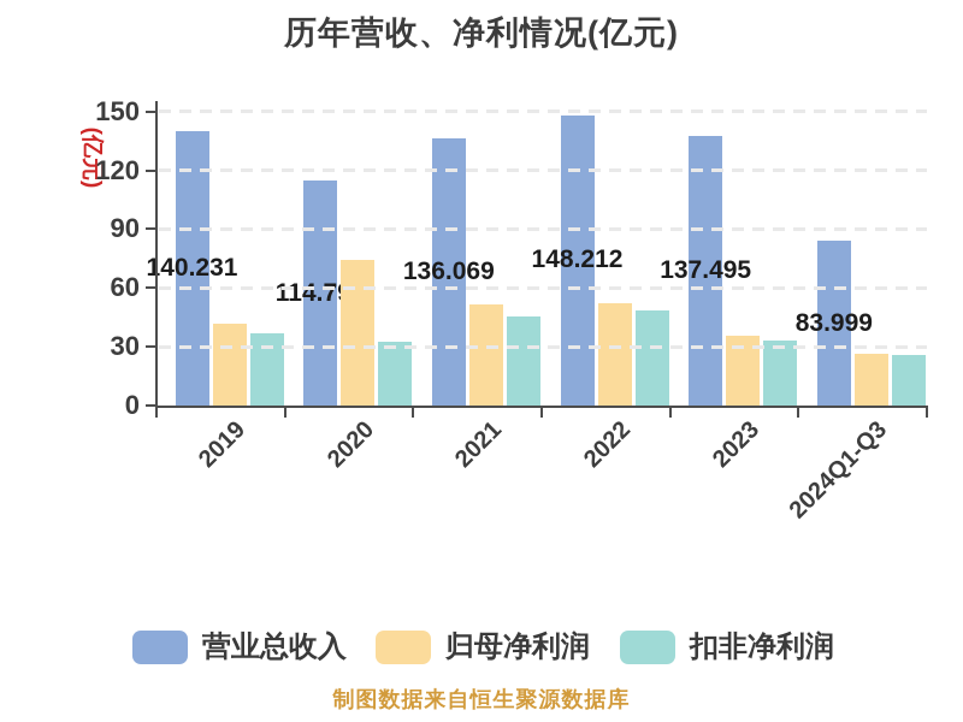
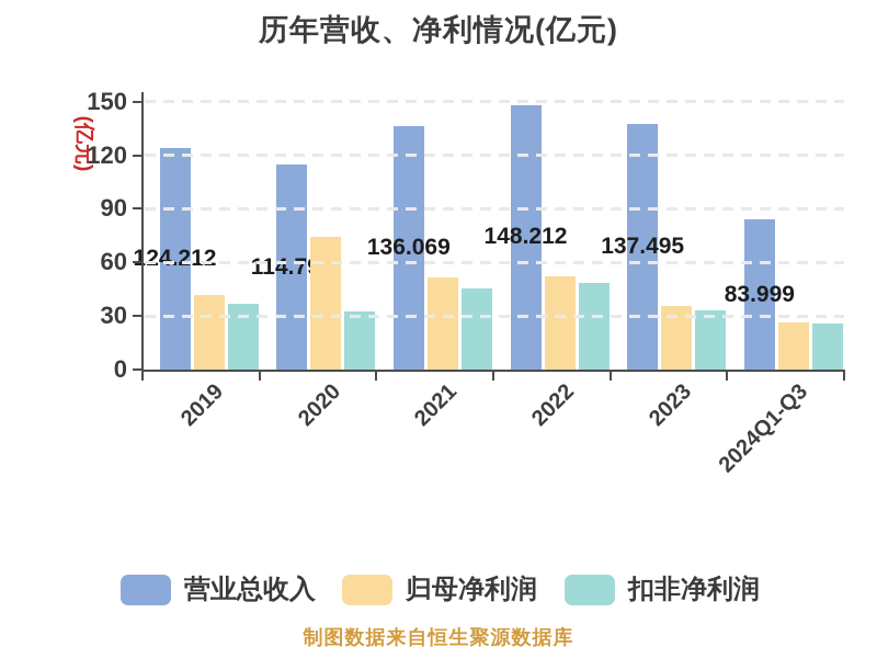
营业总收入/2019: 140.231 -> 124.212
